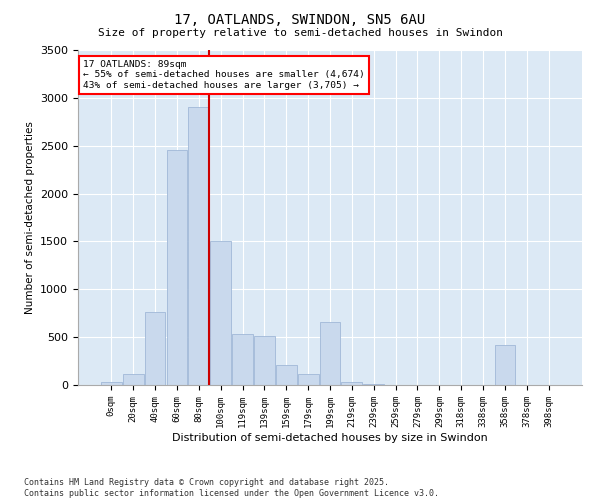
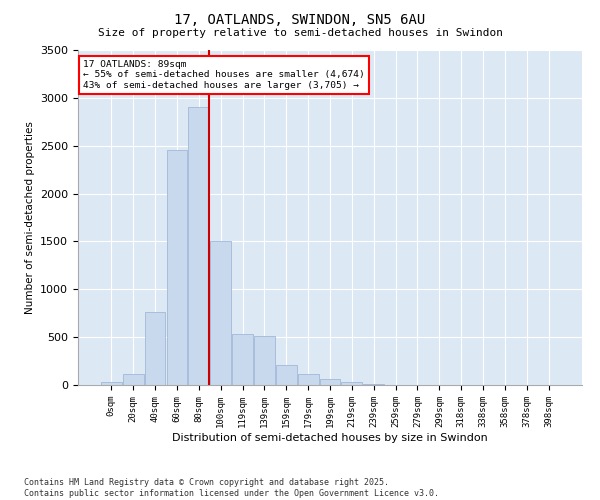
199sqm: 660 -> 60
358sqm: 420 -> 0
